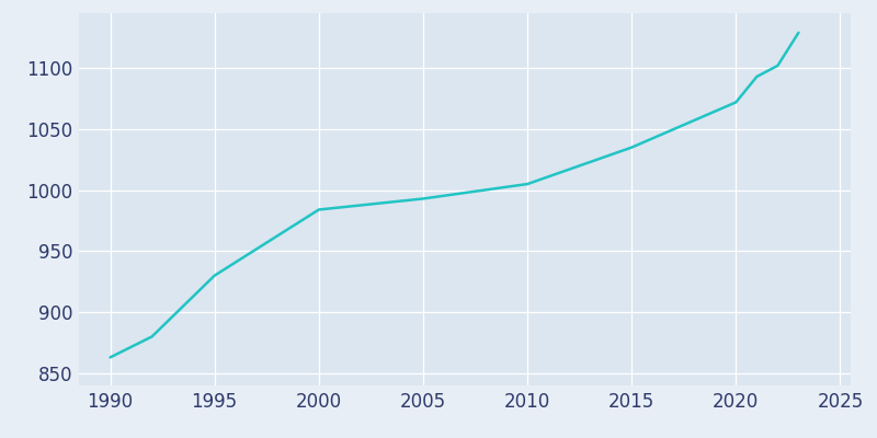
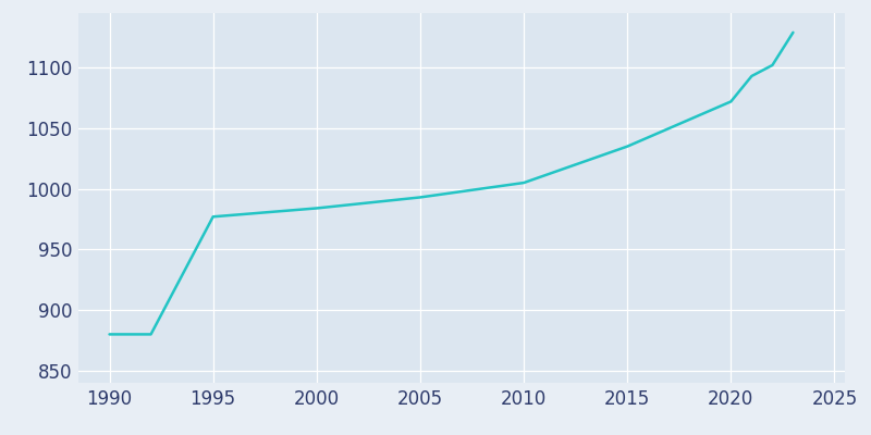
1990: 863 -> 880
1995: 930 -> 977
